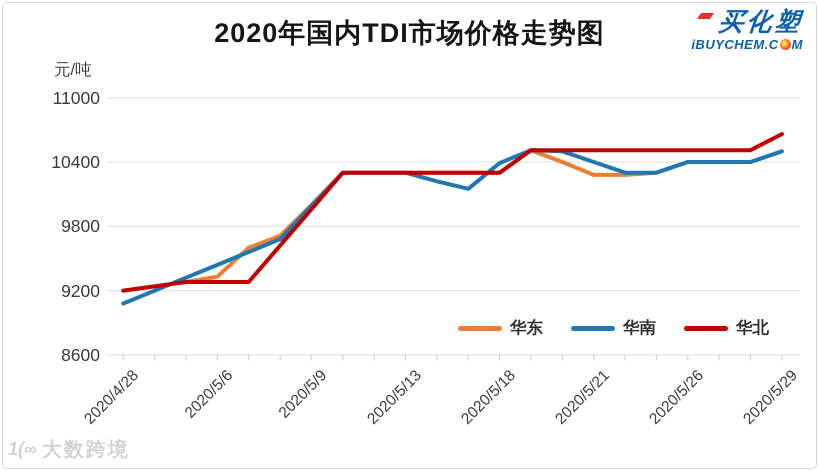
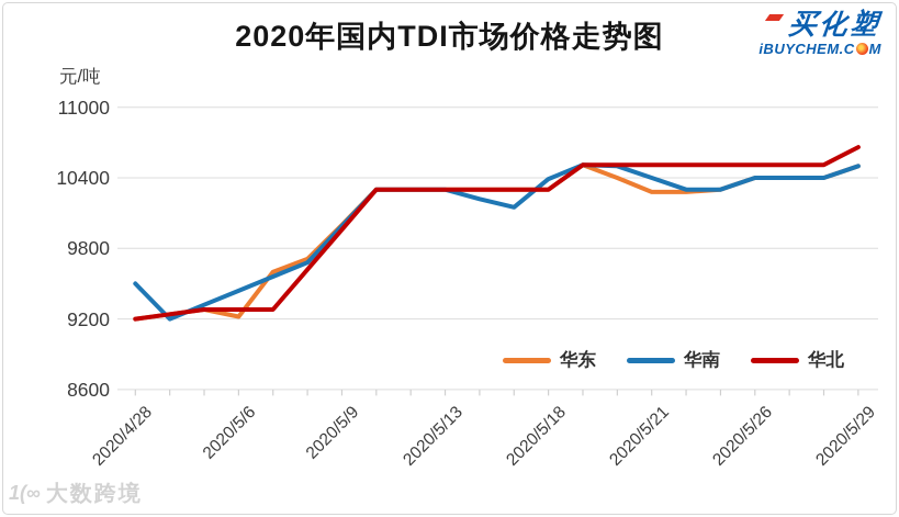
华南/2020/4/28: 9080 -> 9500
华东/2020/5/6: 9330 -> 9220
